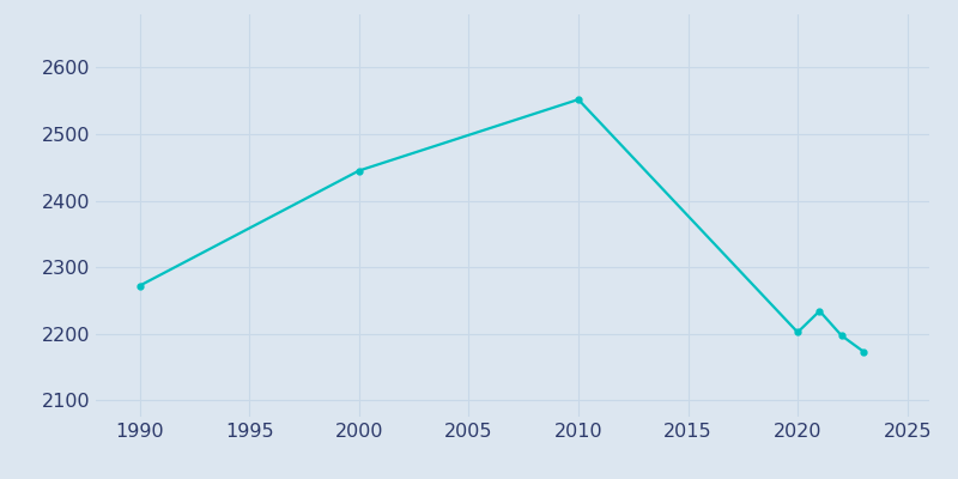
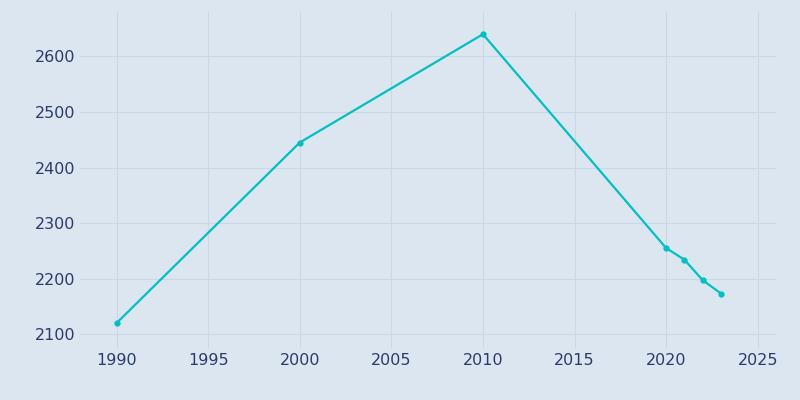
1990: 2272 -> 2120
2010: 2552 -> 2640
2020: 2202 -> 2255
